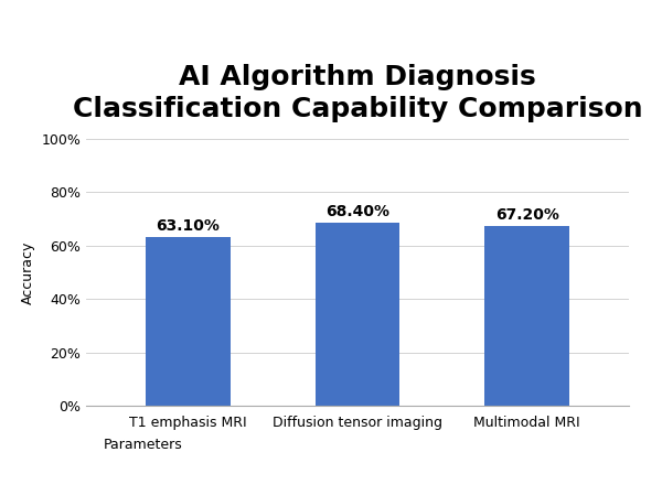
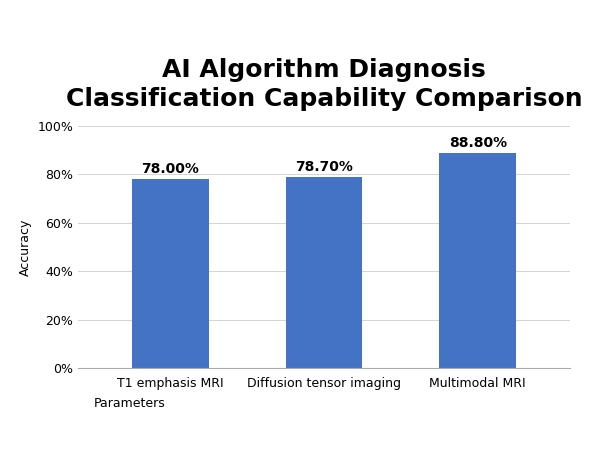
T1 emphasis MRI: 63.10% -> 78.00%
Diffusion tensor imaging: 68.40% -> 78.70%
Multimodal MRI: 67.20% -> 88.80%
